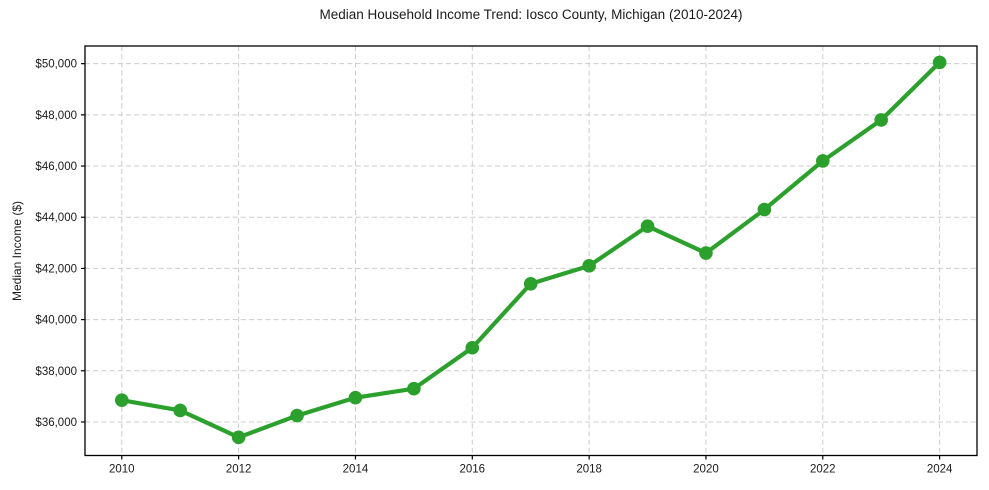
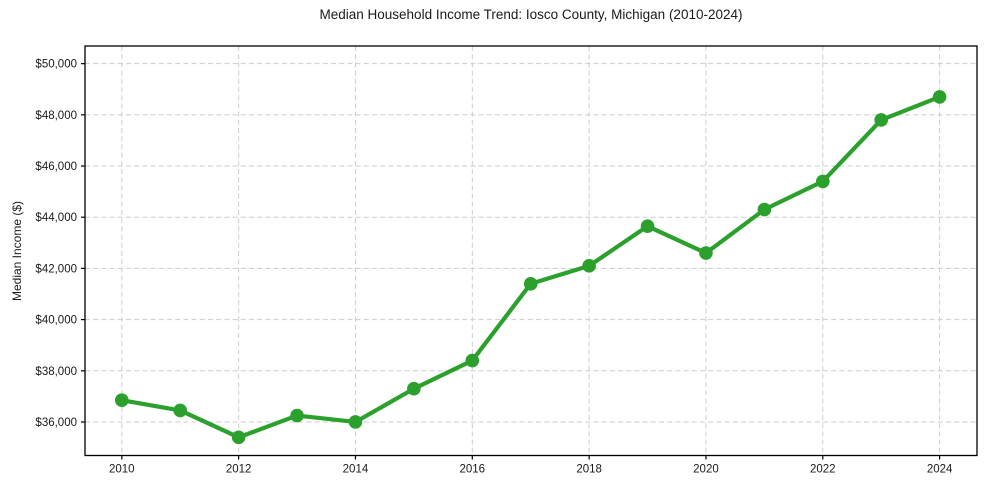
2014: $37000 -> $36000
2016: $38900 -> $38400
2022: $46200 -> $45400
2024: $50000 -> $48700
